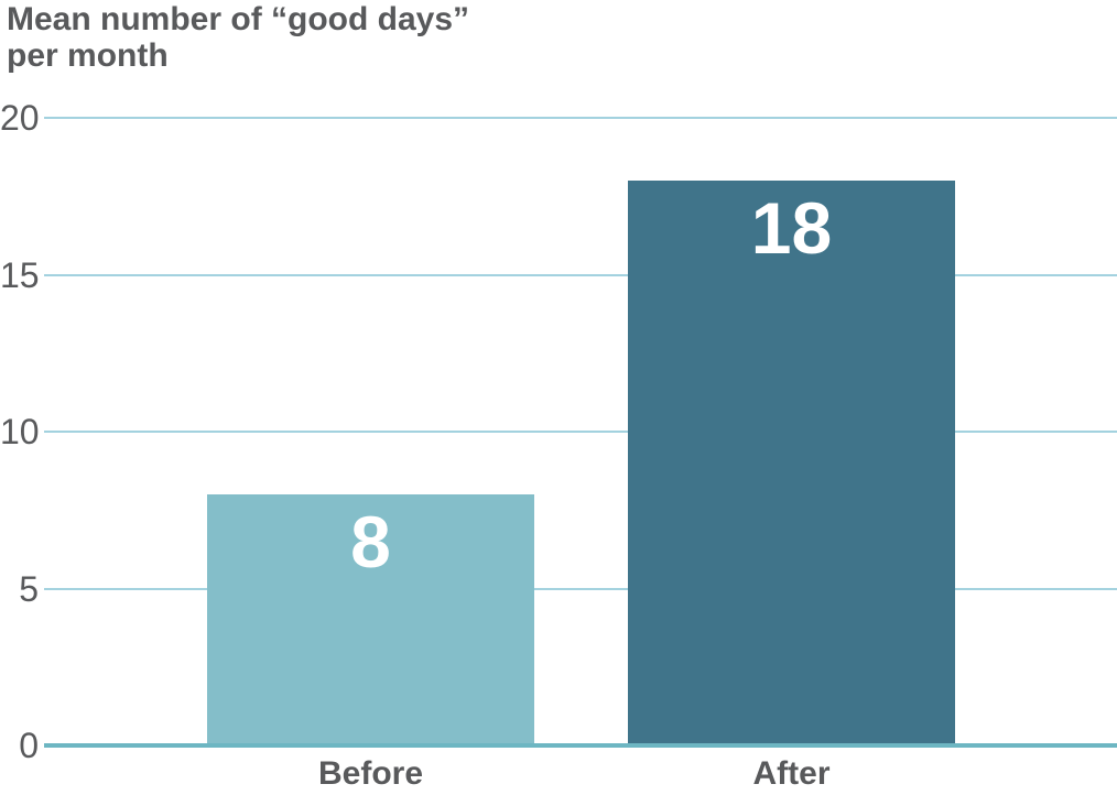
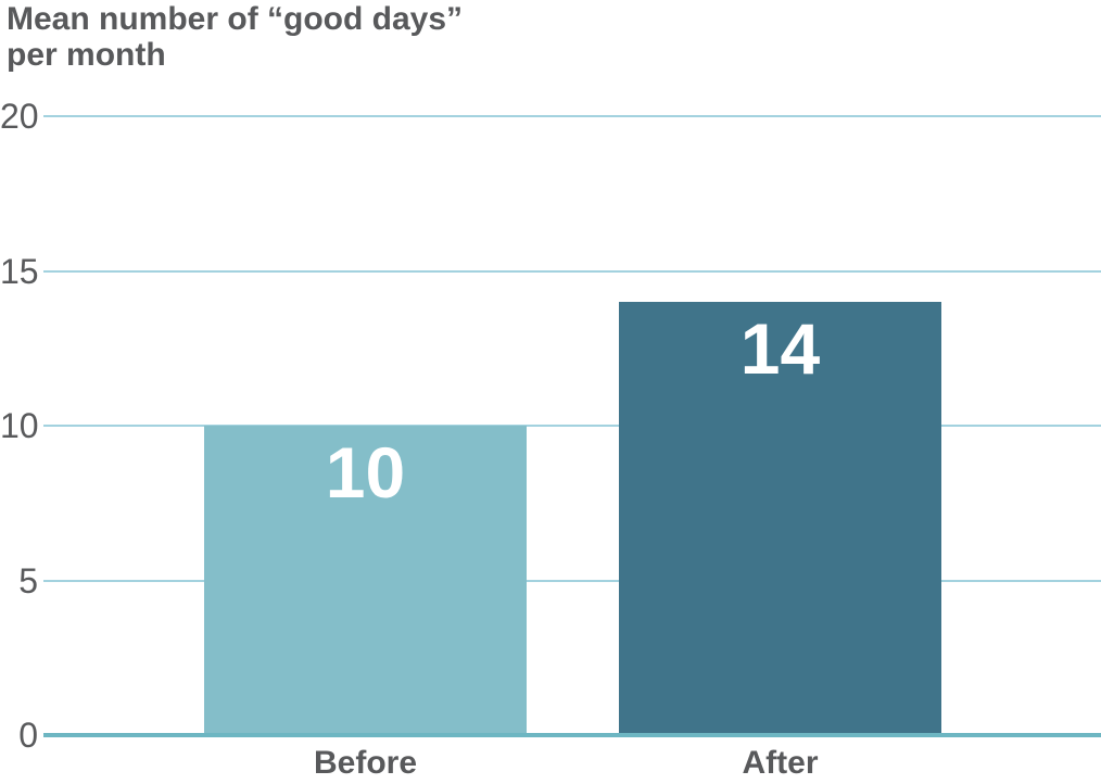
Before: 8 -> 10
After: 18 -> 14
